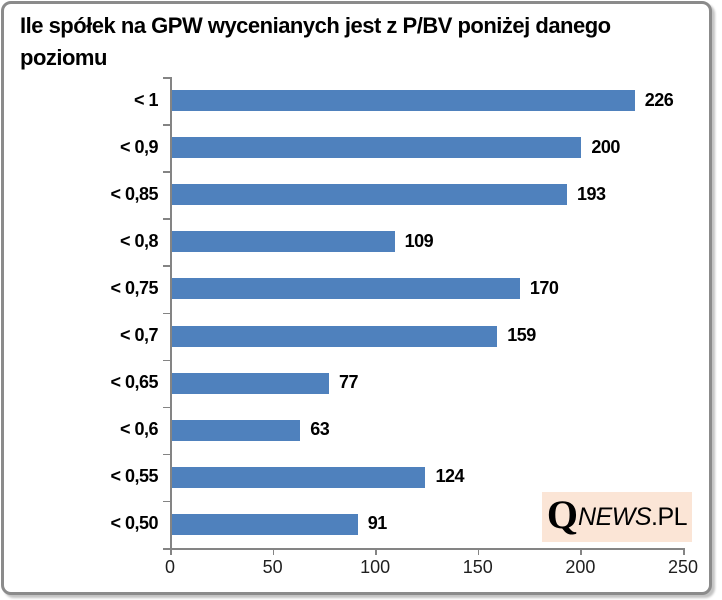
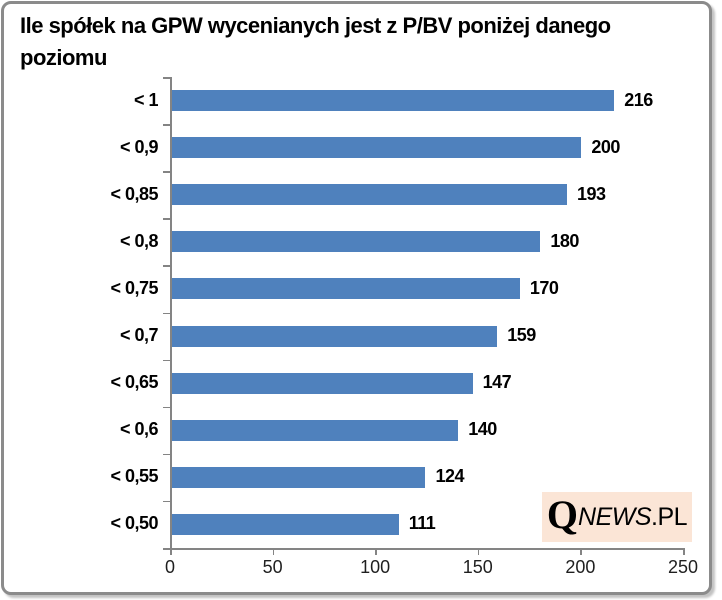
< 1: 226 -> 216
< 0,8: 109 -> 180
< 0,65: 77 -> 147
< 0,6: 63 -> 140
< 0,50: 91 -> 111
